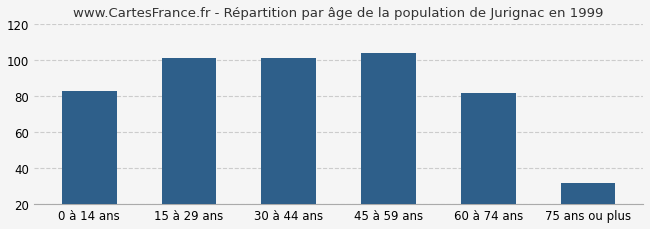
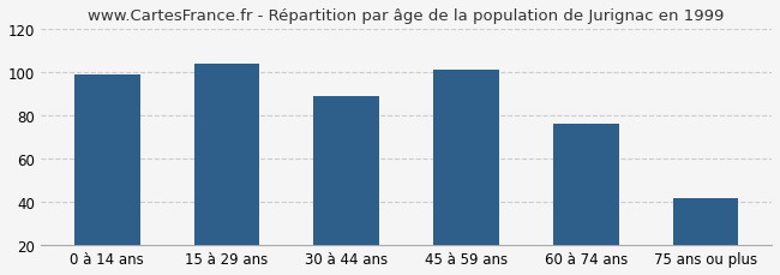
0 à 14 ans: 83 -> 99
15 à 29 ans: 101 -> 104
30 à 44 ans: 101 -> 89
45 à 59 ans: 104 -> 101
60 à 74 ans: 82 -> 76
75 ans ou plus: 32 -> 42
